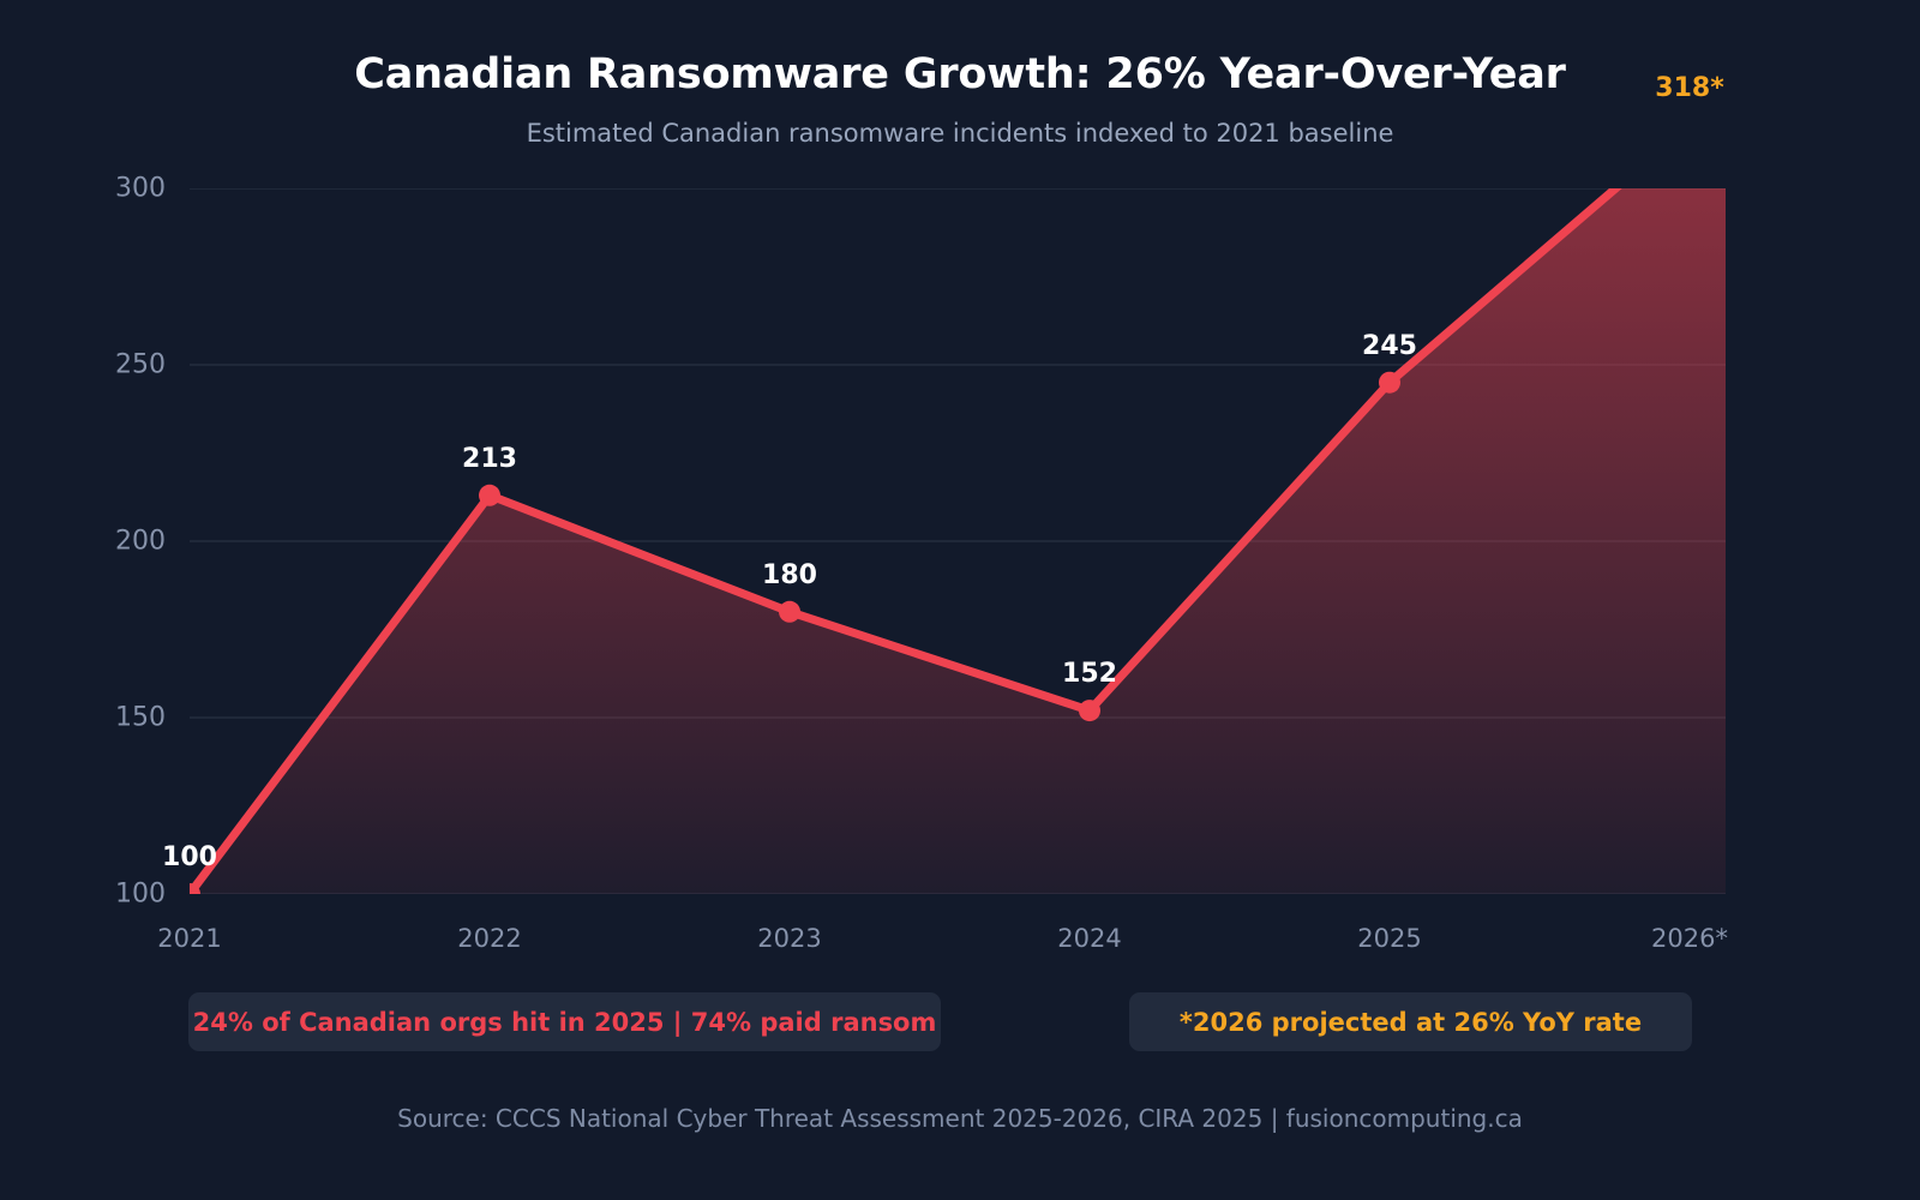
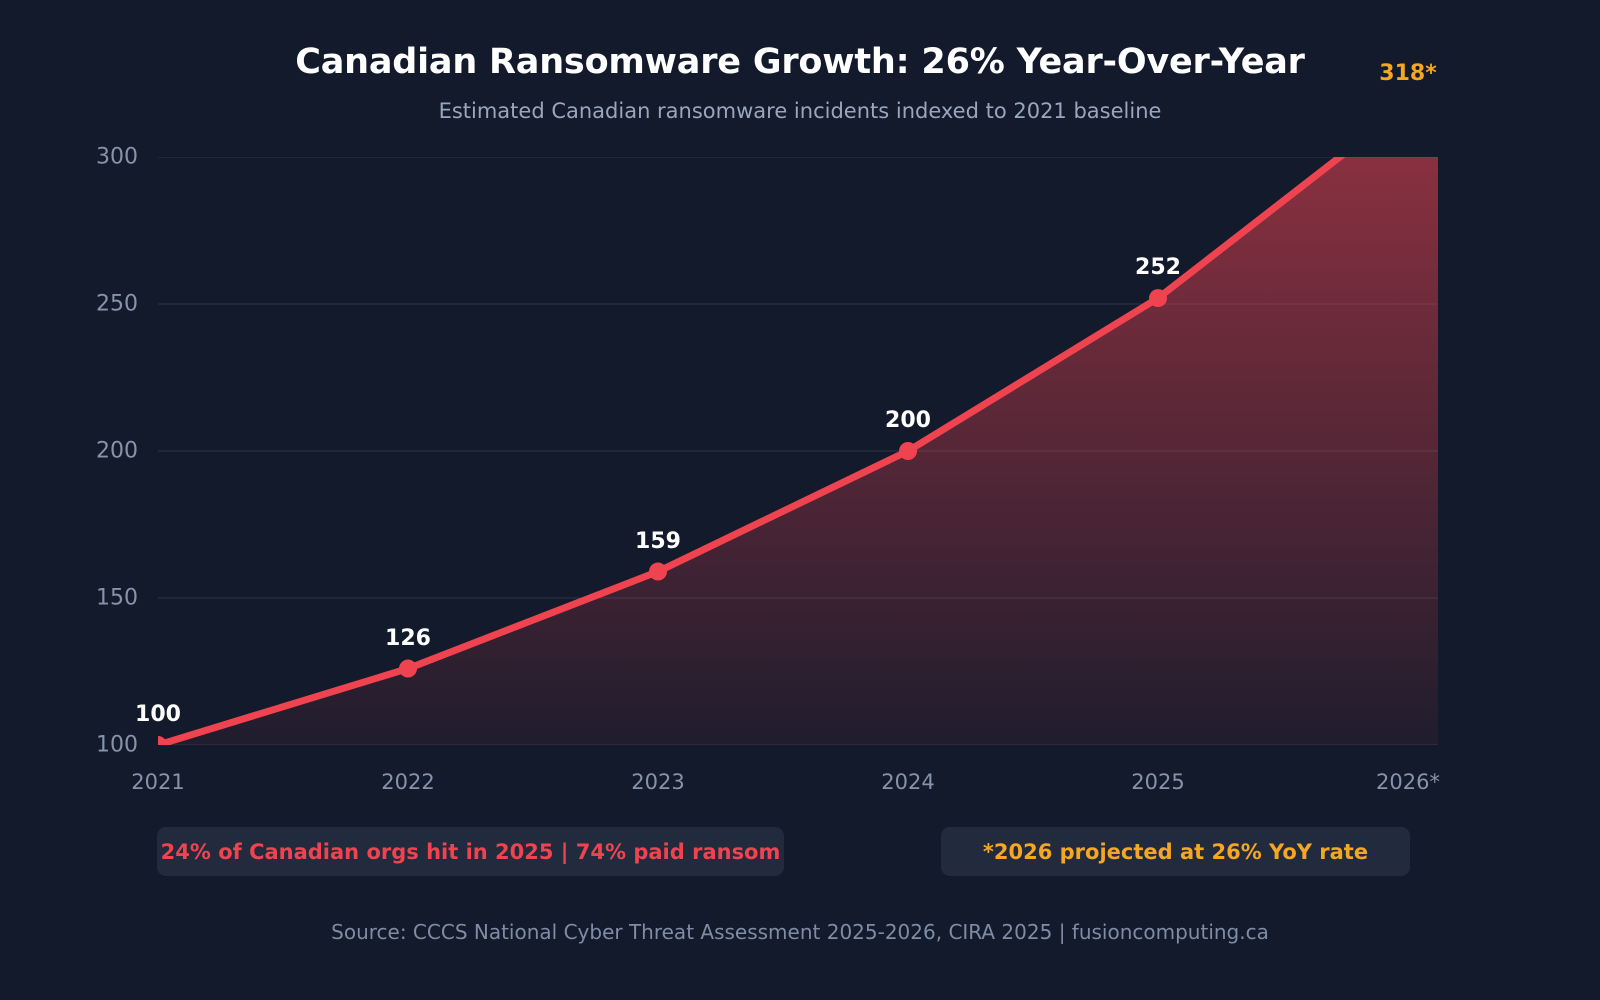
2022: 213 -> 126
2023: 180 -> 159
2024: 152 -> 200
2025: 245 -> 252
